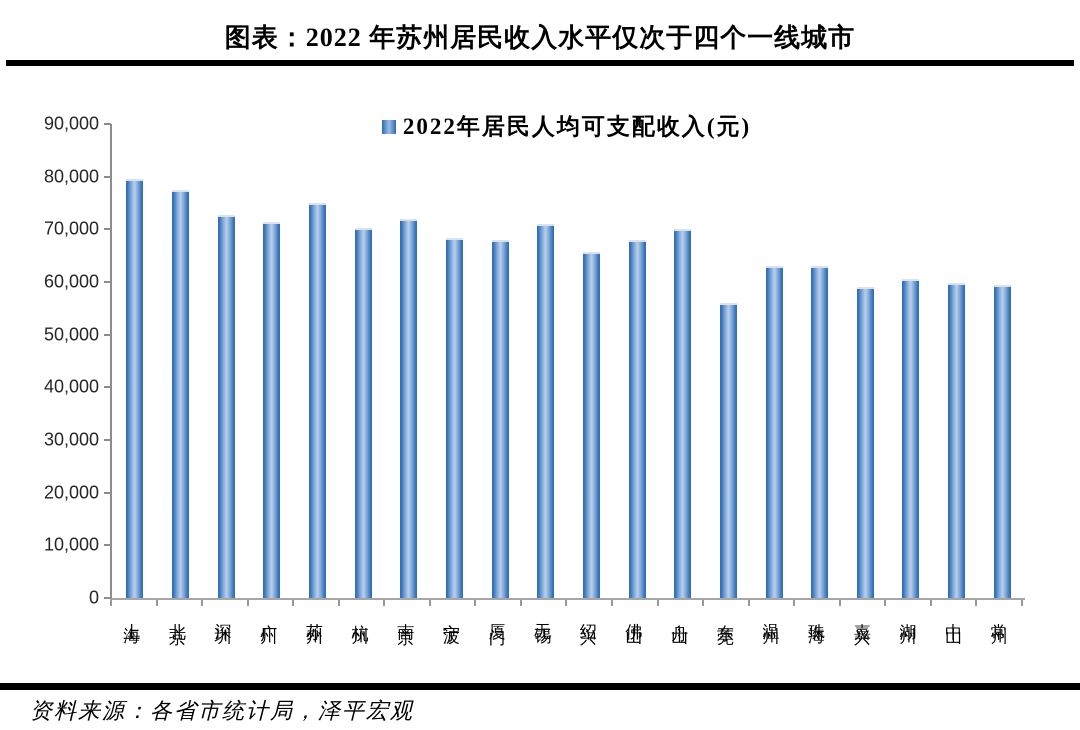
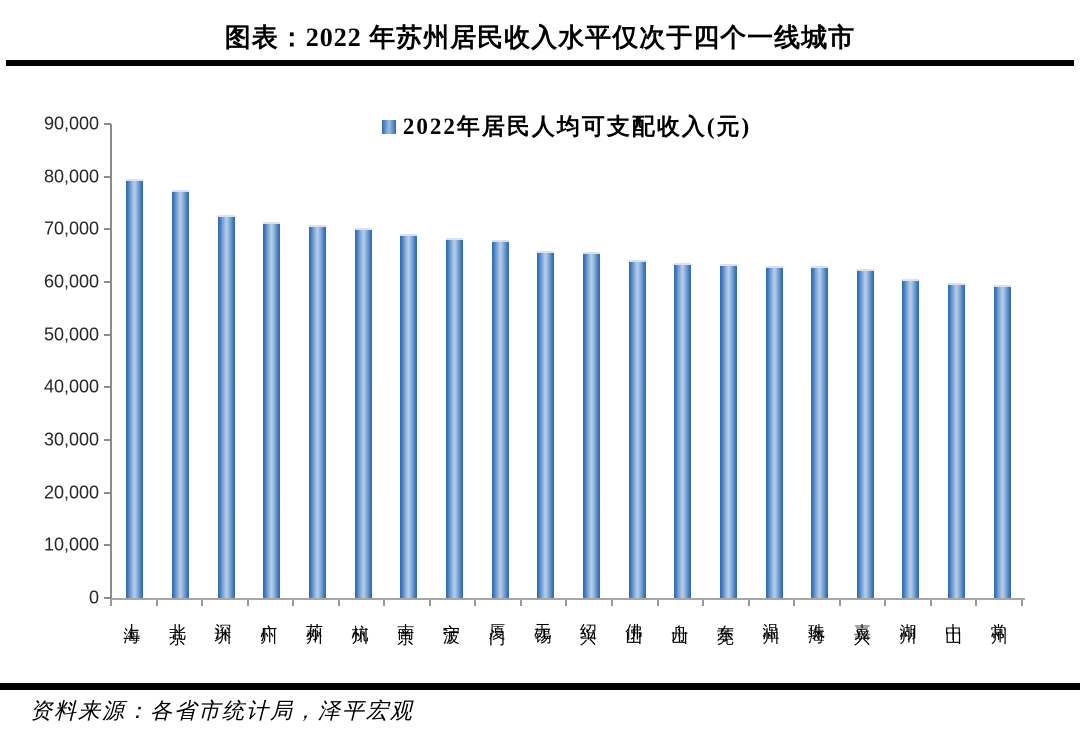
苏州: 75000 -> 71000
南京: 72000 -> 69000
无锡: 71000 -> 66000
佛山: 68000 -> 64000
舟山: 70000 -> 64000
东莞: 56000 -> 64000
嘉兴: 59000 -> 62000
